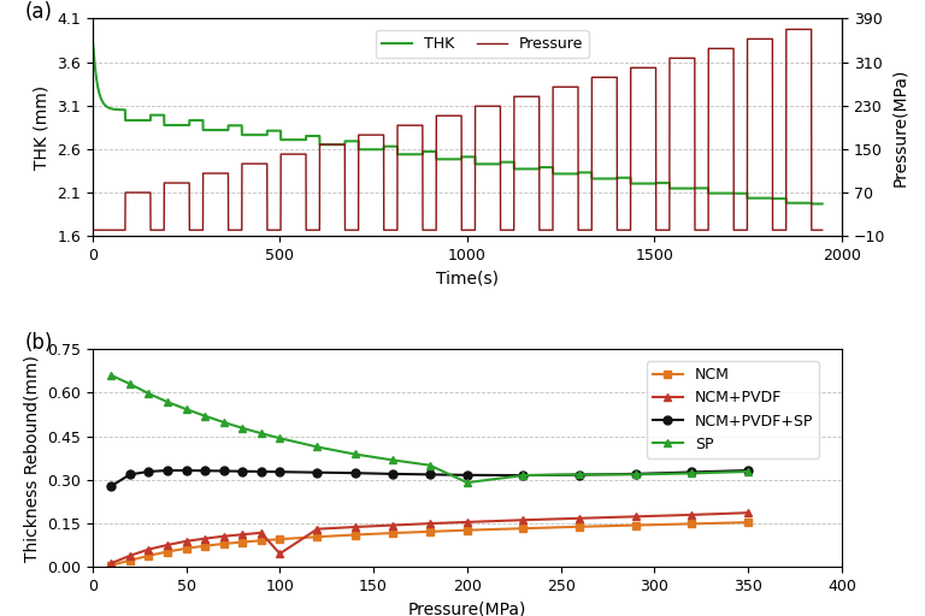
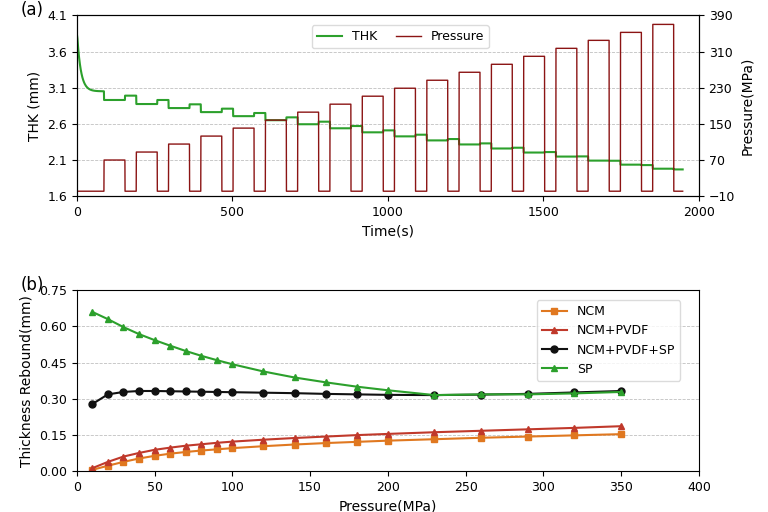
NCM+PVDF/100: 0.045 -> 0.122
SP/200: 0.290 -> 0.335
